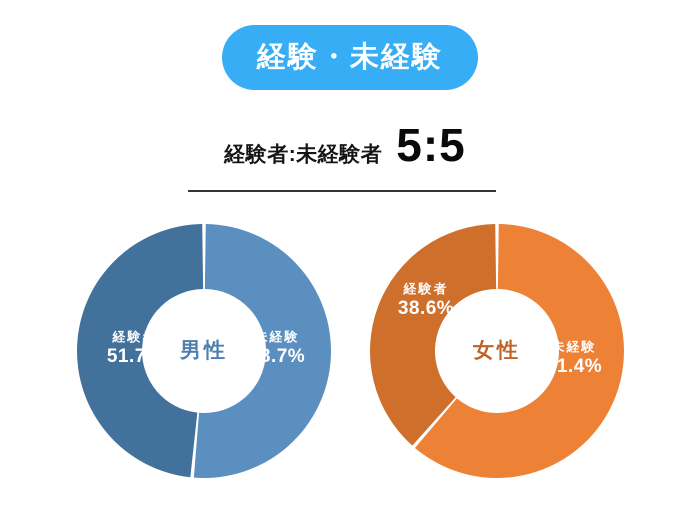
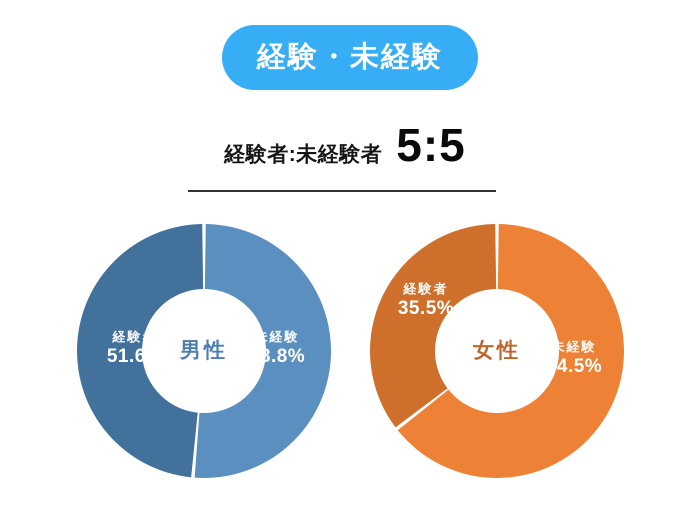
男性/経験者: 51.7% -> 51.6%
男性/未経験: 48.7% -> 48.8%
女性/未経験: 61.4% -> 64.5%
女性/経験者: 38.6% -> 35.5%
